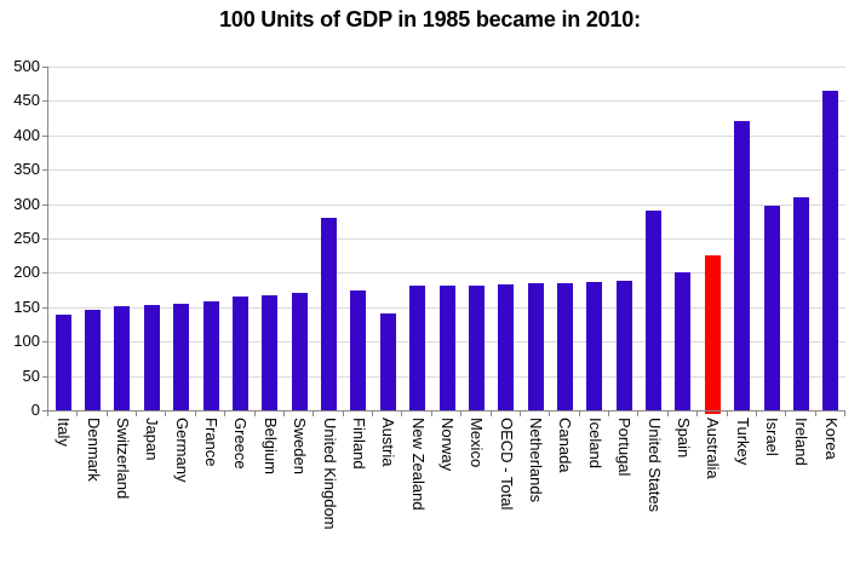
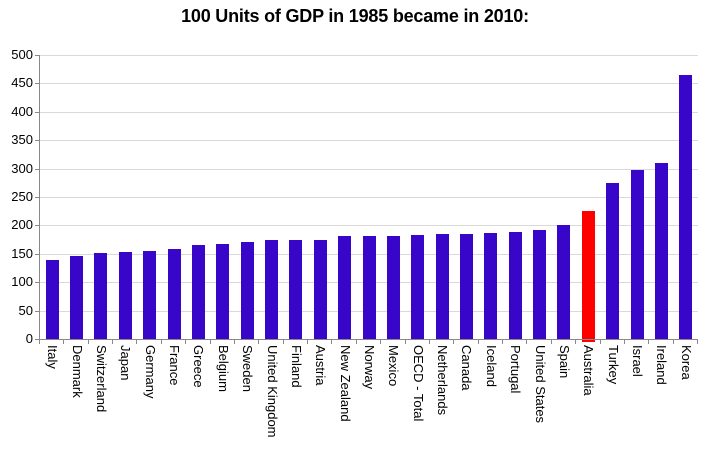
United Kingdom: 280 -> 170
Austria: 140 -> 180
United States: 290 -> 190
Turkey: 420 -> 270
